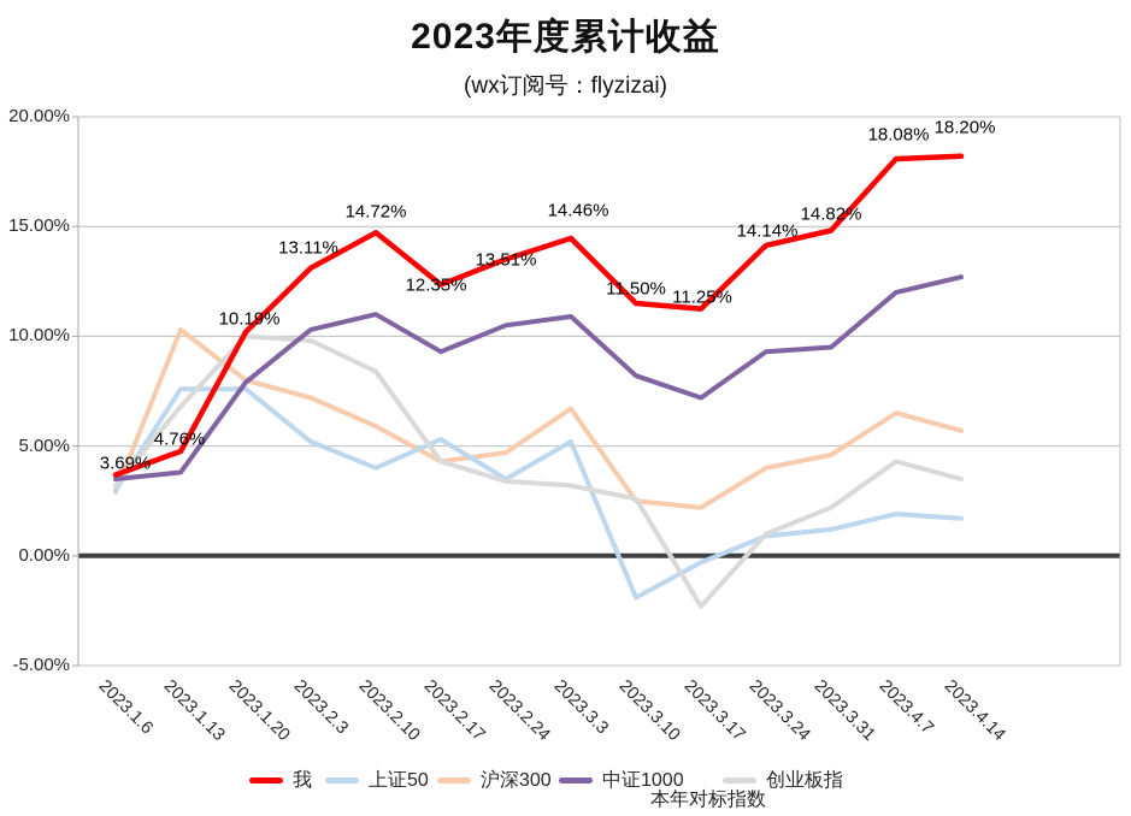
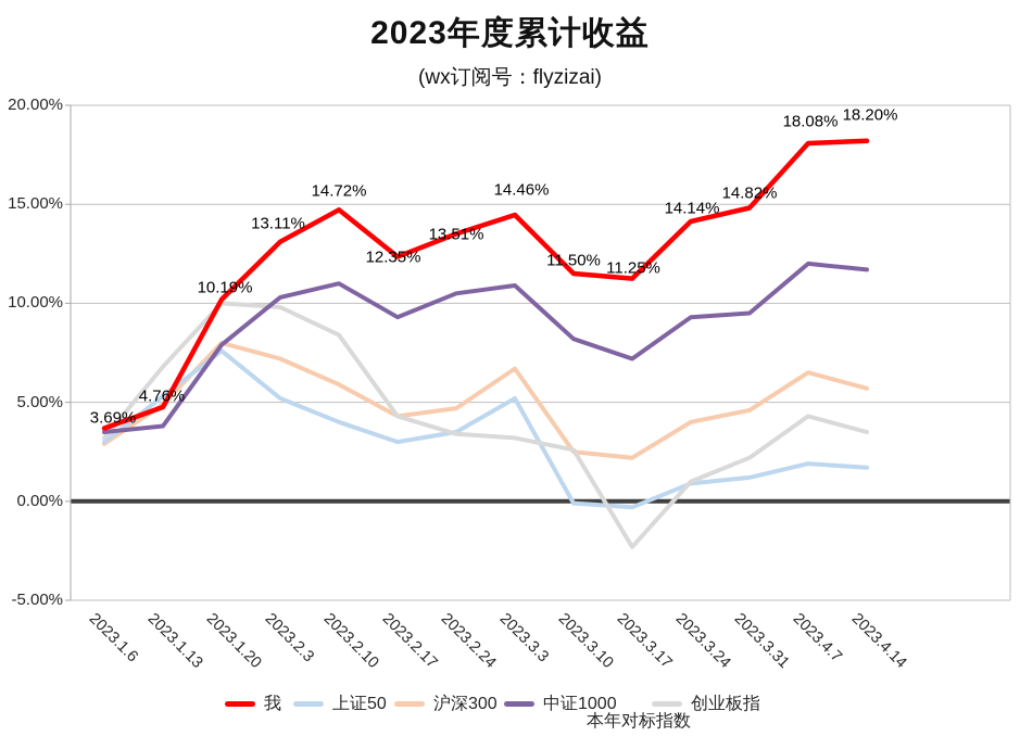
上证50/2023.1.13: 7.6% -> 5.3%
沪深300/2023.1.13: 10.3% -> 4.9%
上证50/2023.2.17: 5.3% -> 3.0%
上证50/2023.3.10: -1.9% -> -0.1%
中证1000/2023.4.14: 12.7% -> 11.7%
